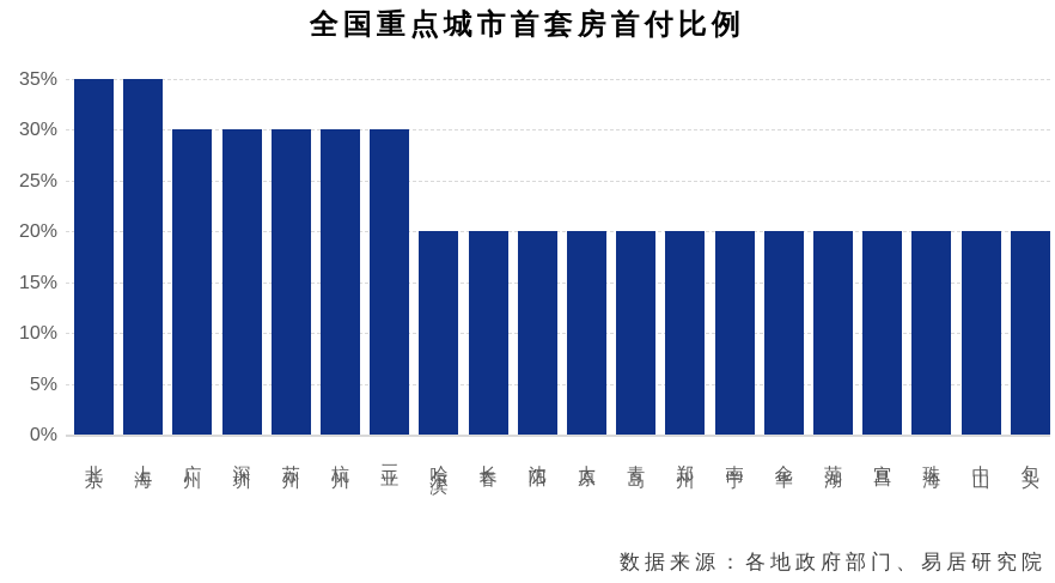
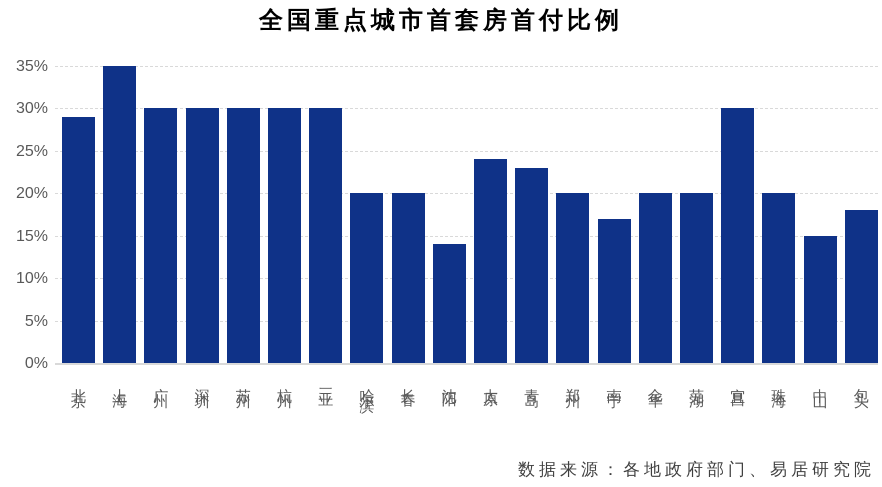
北京: 35% -> 29%
沈阳: 20% -> 14%
太原: 20% -> 24%
青岛: 20% -> 23%
南宁: 20% -> 17%
宜昌: 20% -> 30%
中山: 20% -> 15%
包头: 20% -> 18%
